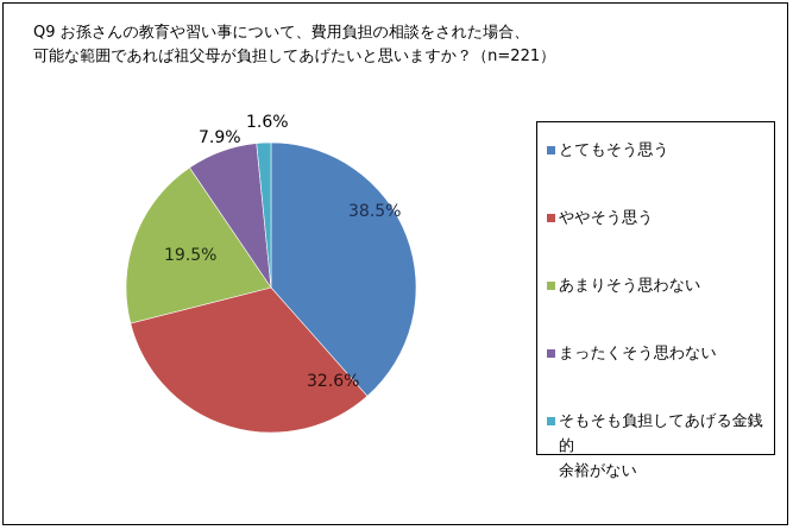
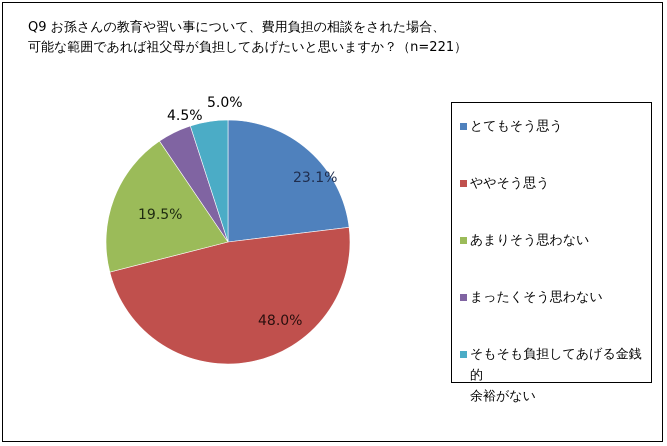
とてもそう思う: 38.5% -> 23.1%
ややそう思う: 32.6% -> 48.0%
まったくそう思わない: 7.9% -> 4.5%
そもそも負担してあげる金銭的余裕がない: 1.6% -> 5.0%
